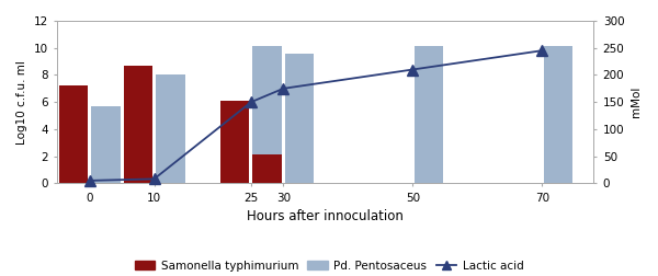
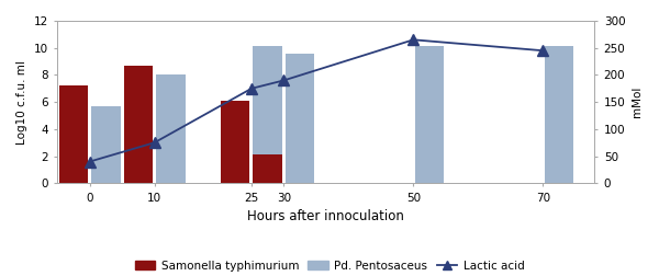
Lactic acid/0: 5 -> 40
Lactic acid/10: 8 -> 75
Lactic acid/25: 150 -> 175
Lactic acid/30: 175 -> 190
Lactic acid/50: 210 -> 265
